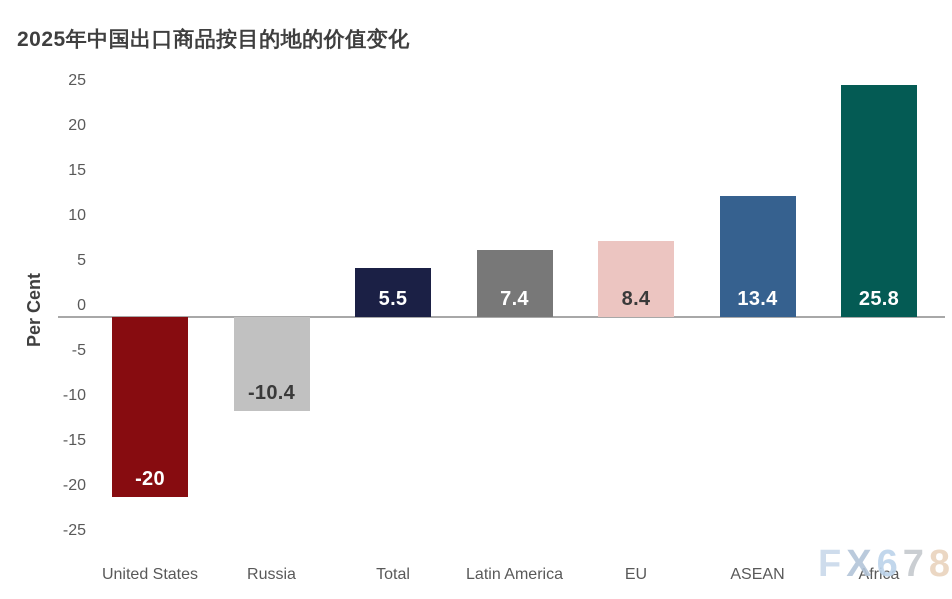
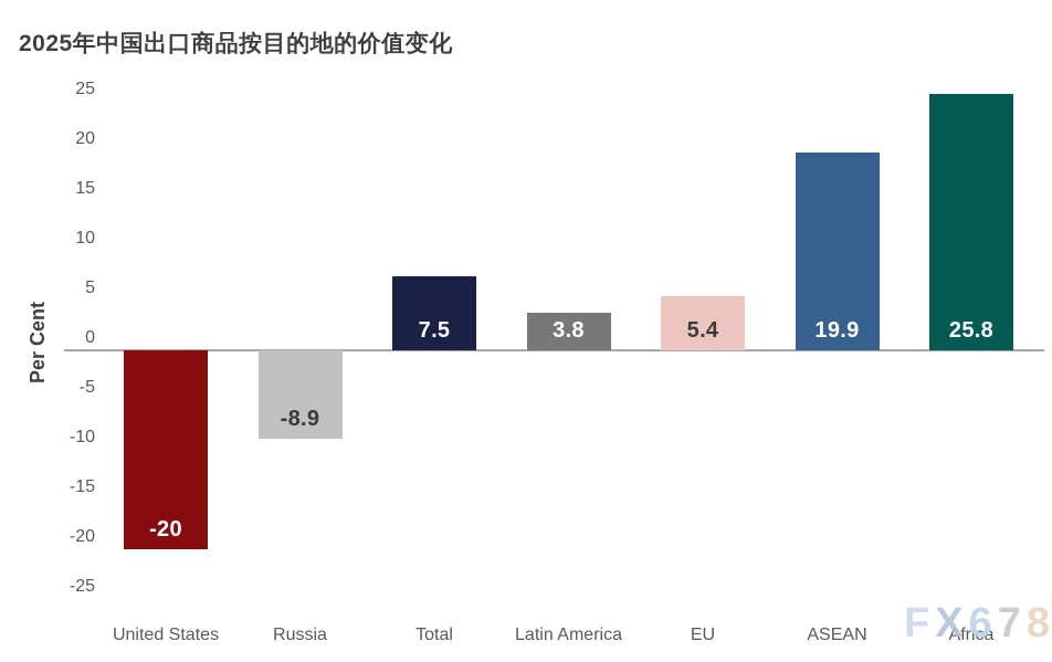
Russia: -10.4 -> -8.9
Total: 5.5 -> 7.5
Latin America: 7.4 -> 3.8
EU: 8.4 -> 5.4
ASEAN: 13.4 -> 19.9
